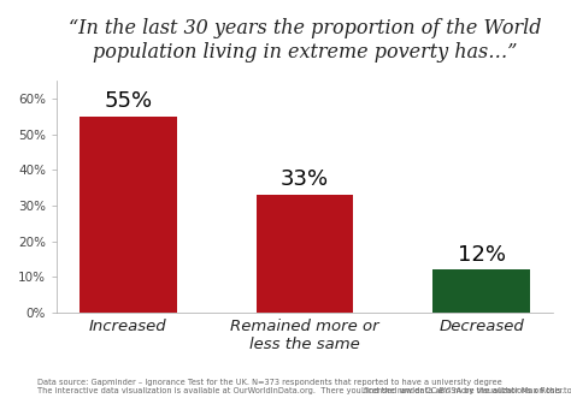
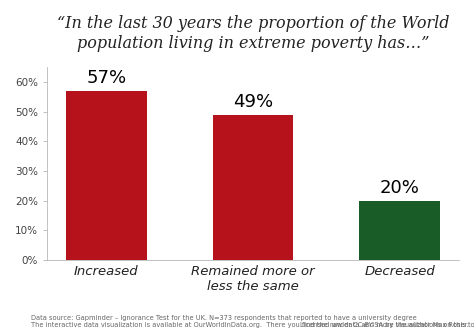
Increased: 55% -> 57%
Remained more or less the same: 33% -> 49%
Decreased: 12% -> 20%
